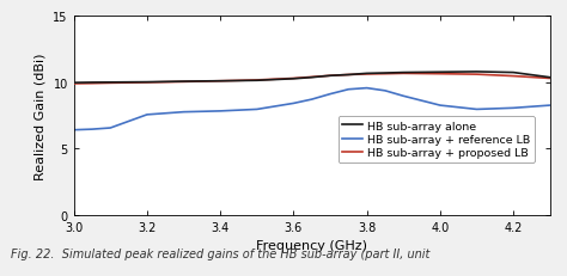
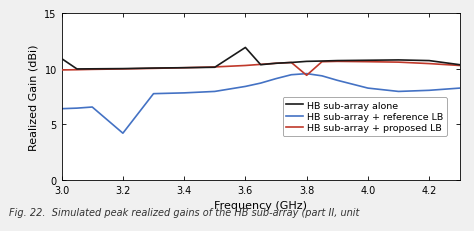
HB sub-array alone/3.0: 9.9 -> 10.9
HB sub-array + reference LB/3.2: 7.5 -> 4.2
HB sub-array alone/3.6: 10.2 -> 11.9
HB sub-array + proposed LB/3.8: 10.6 -> 9.4
